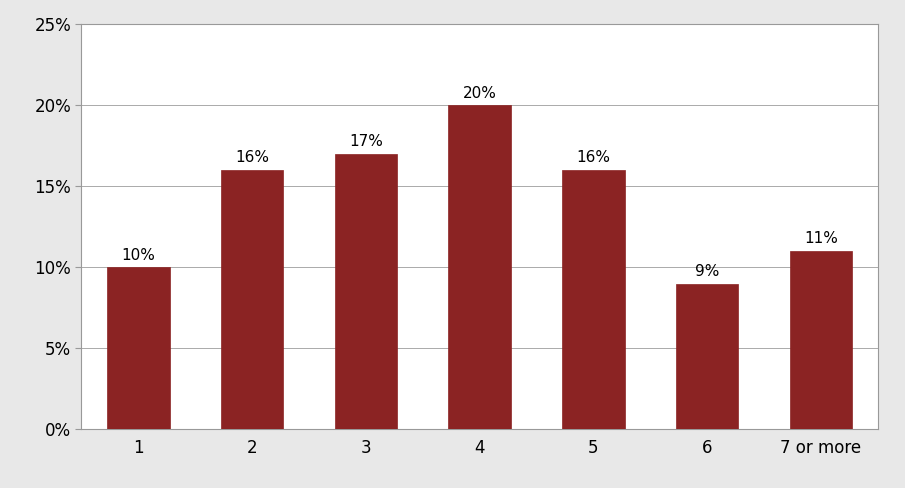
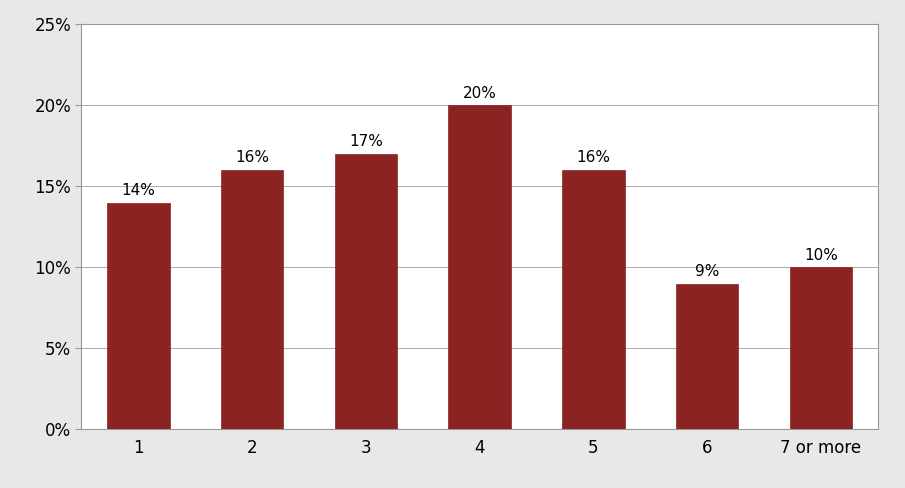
1: 10% -> 14%
7 or more: 11% -> 10%
